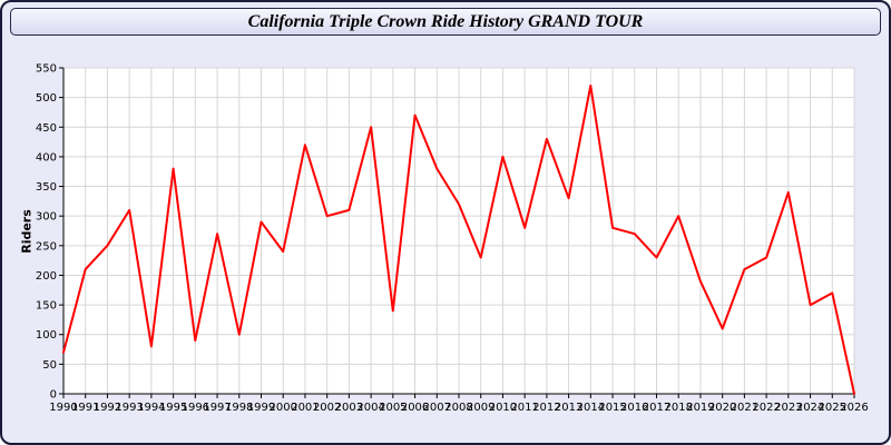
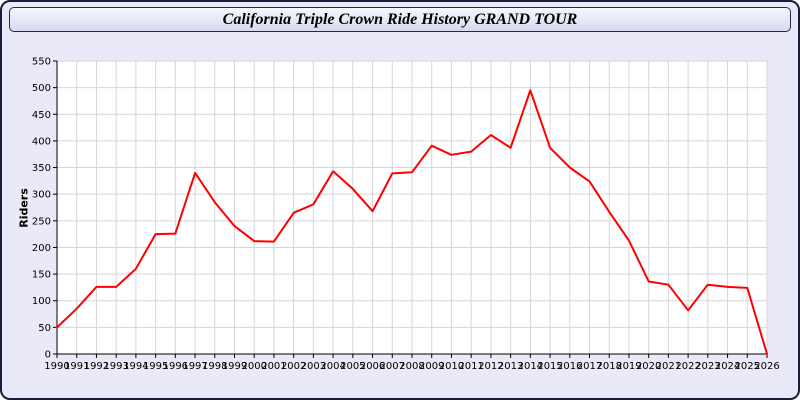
1990: 70 -> 50
1991: 210 -> 80
1992: 250 -> 130
1993: 310 -> 130
1994: 80 -> 160
1995: 380 -> 220
1996: 90 -> 230
1997: 270 -> 340
1998: 100 -> 280
1999: 290 -> 240
2000: 240 -> 210
2001: 420 -> 210
2002: 300 -> 260
2003: 310 -> 280
2004: 450 -> 340
2005: 140 -> 310
2006: 470 -> 270
2007: 380 -> 340
2008: 320 -> 340
2009: 230 -> 390
2010: 400 -> 370
2011: 280 -> 380
2012: 430 -> 410
2013: 330 -> 390
2014: 520 -> 500
2015: 280 -> 390
2016: 270 -> 350
2017: 230 -> 320
2018: 300 -> 270
2019: 190 -> 210
2020: 110 -> 140
2021: 210 -> 130
2022: 230 -> 80
2023: 340 -> 130
2024: 150 -> 130
2025: 170 -> 120
